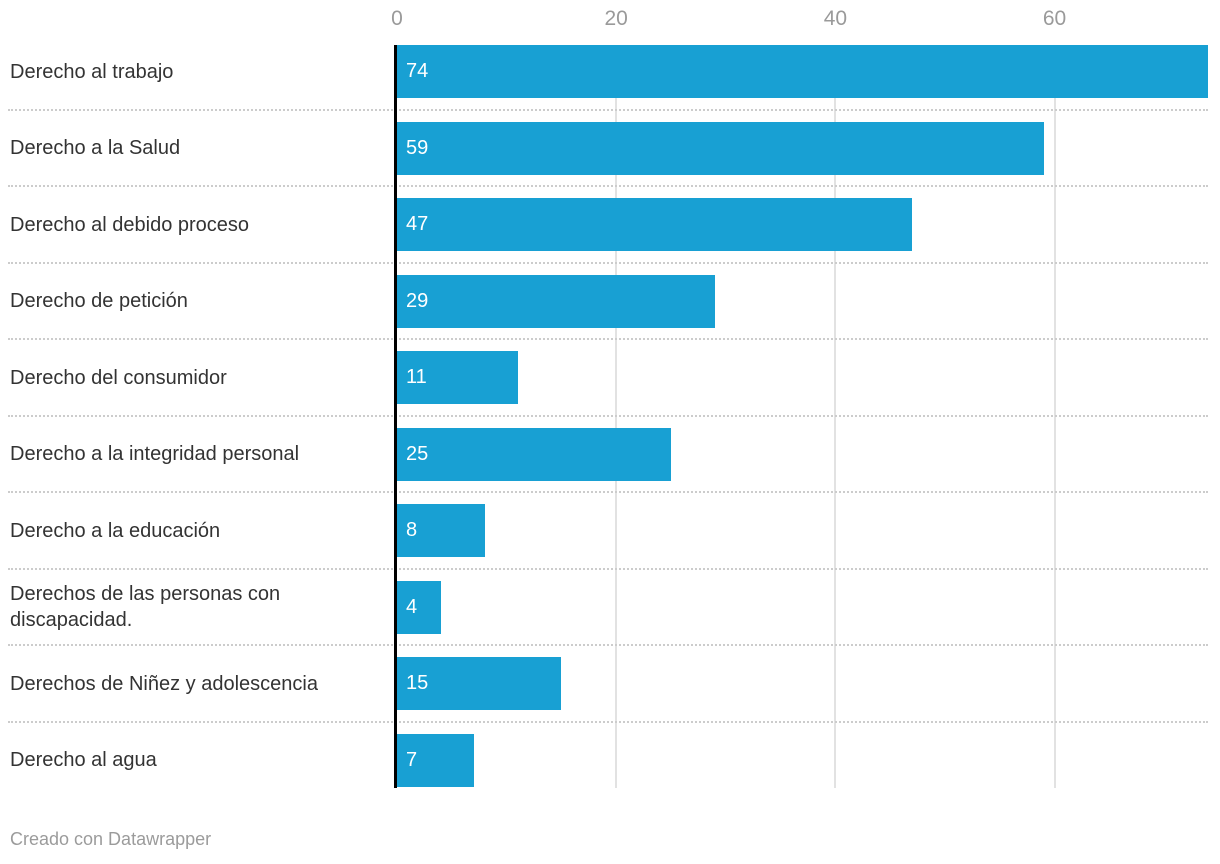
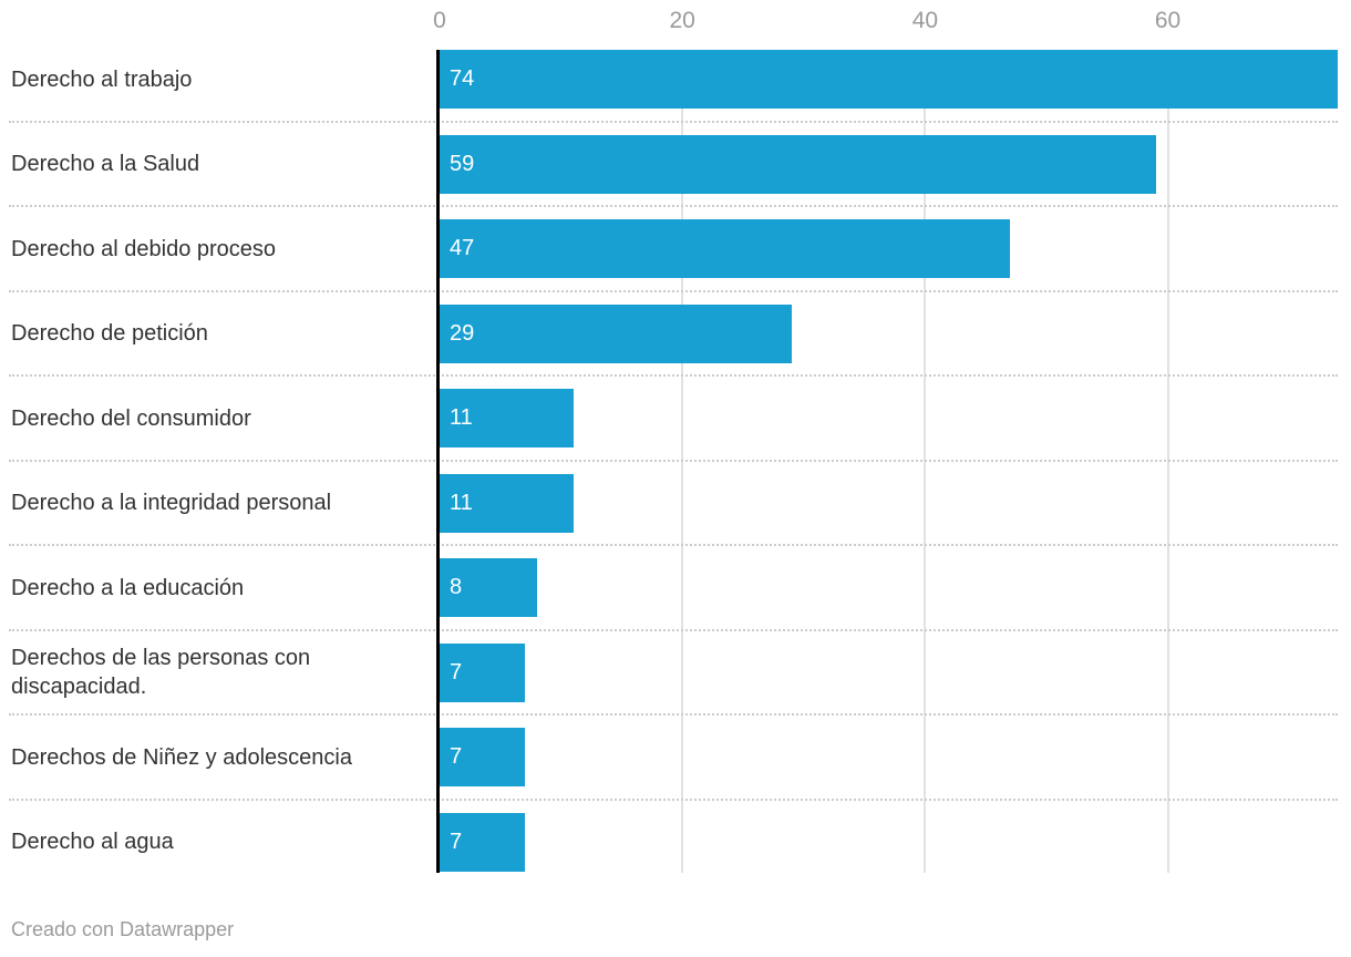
Derecho a la integridad personal: 25 -> 11
Derechos de las personas con discapacidad.: 4 -> 7
Derechos de Niñez y adolescencia: 15 -> 7
